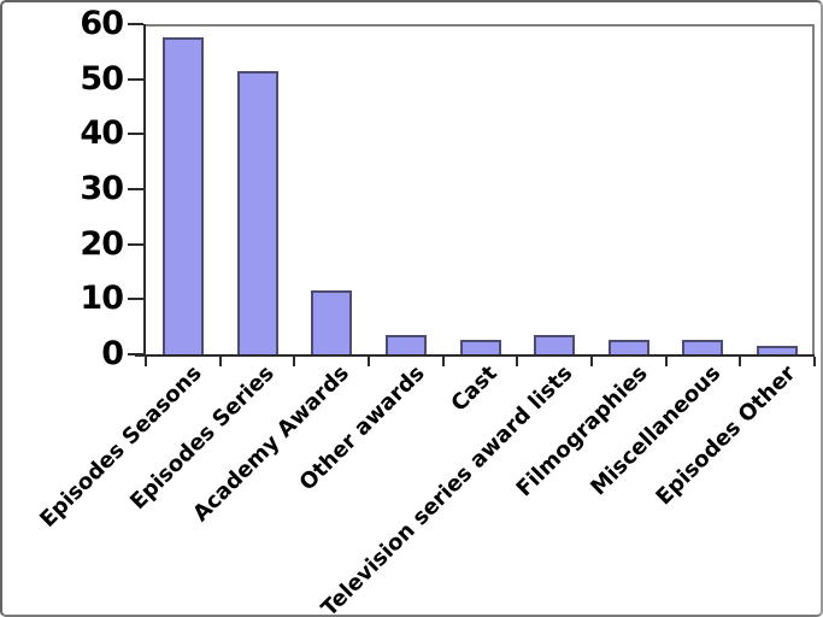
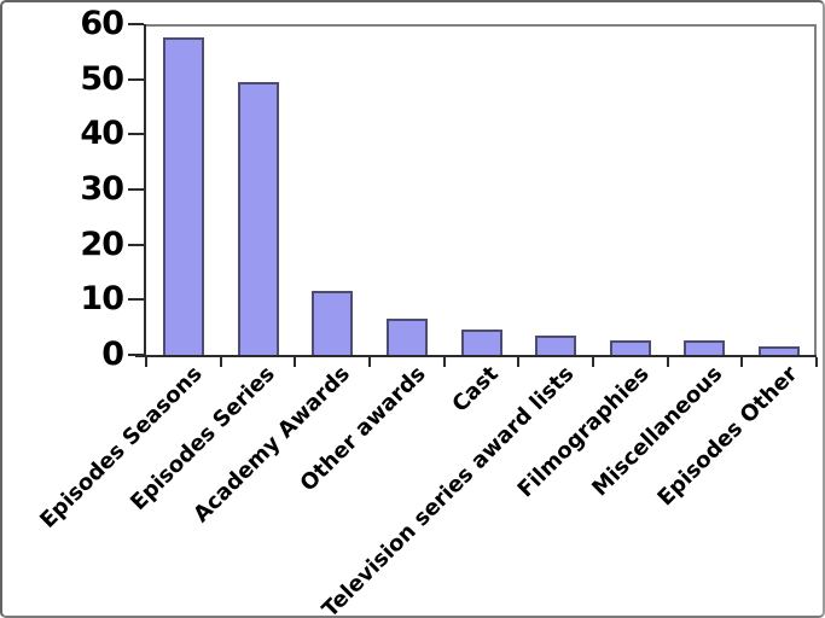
Episodes Series: 52 -> 50
Other awards: 4 -> 7
Cast: 3 -> 5
